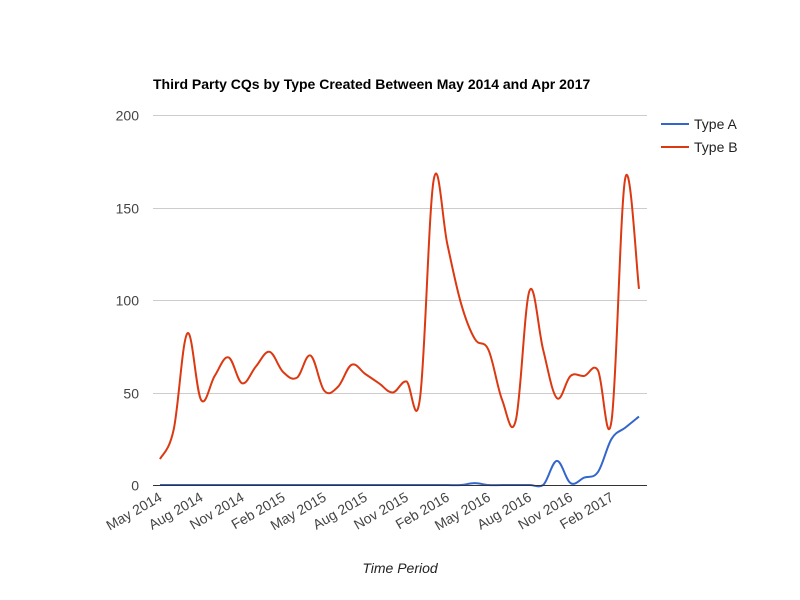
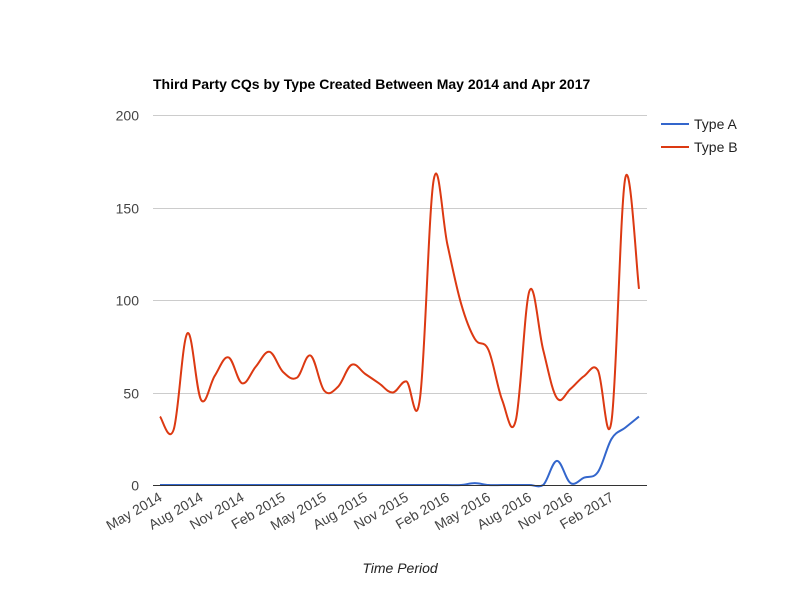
Type B/May 2014: 14 -> 37
Type B/Nov 2016: 59 -> 52
